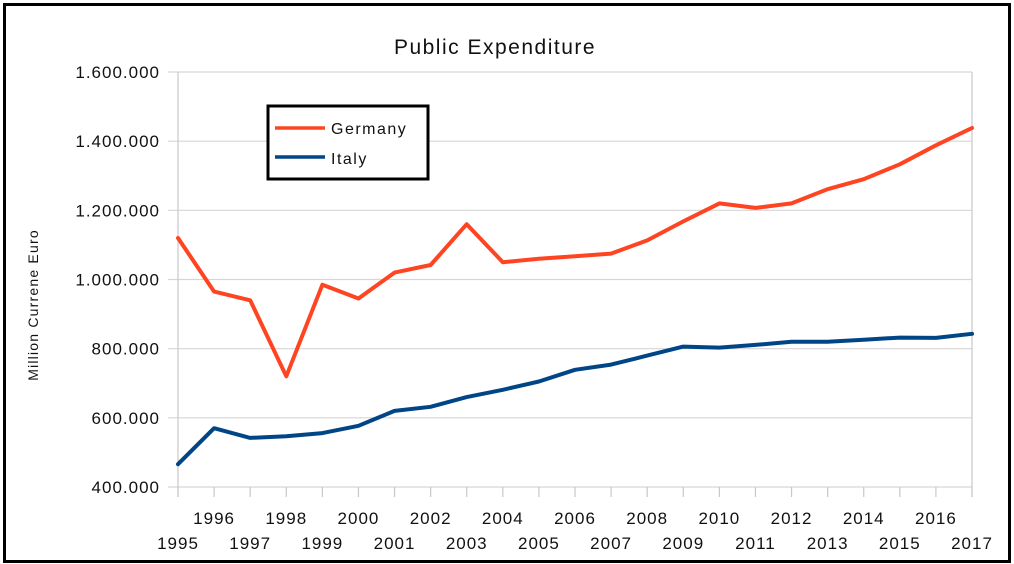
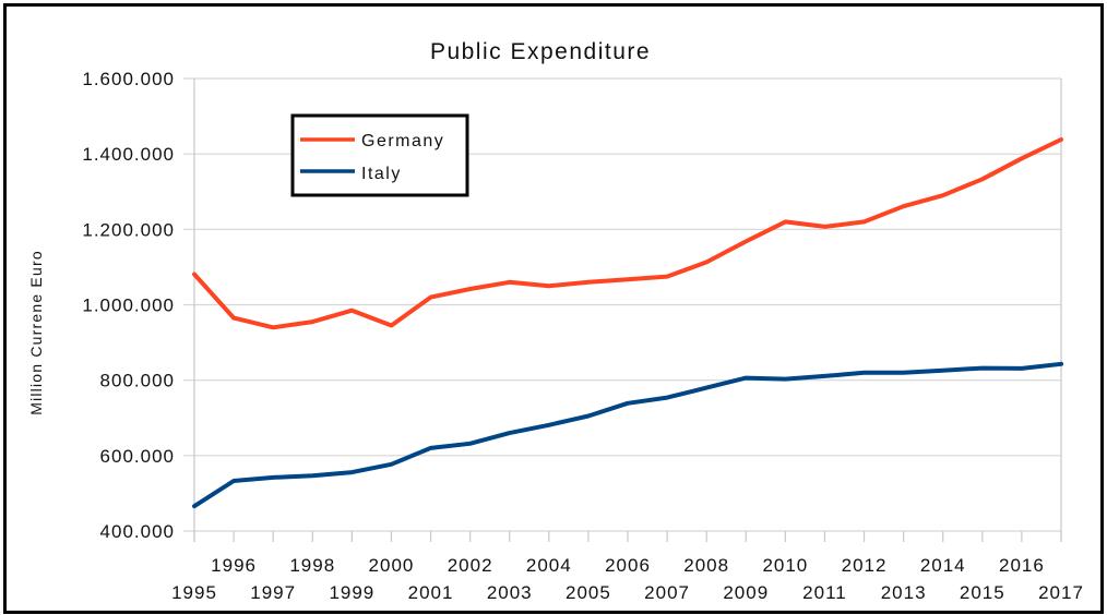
Germany/1995: 1120000 -> 1080000
Italy/1996: 570000 -> 530000
Germany/1998: 720000 -> 960000
Germany/2003: 1160000 -> 1060000
